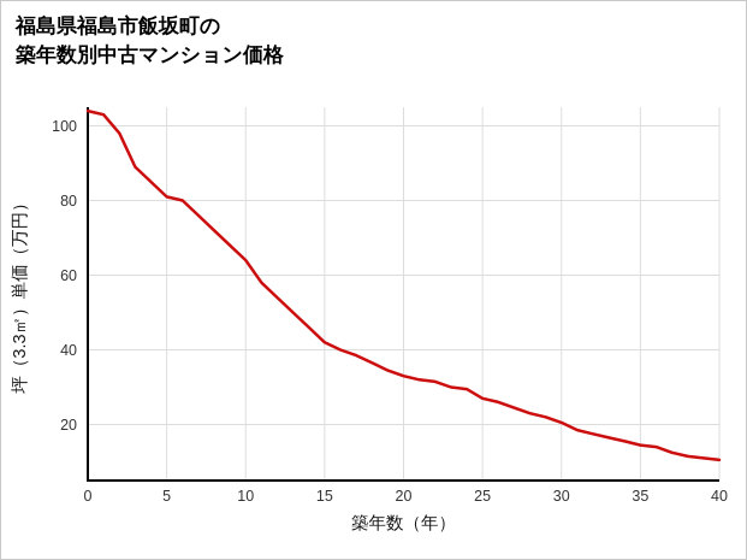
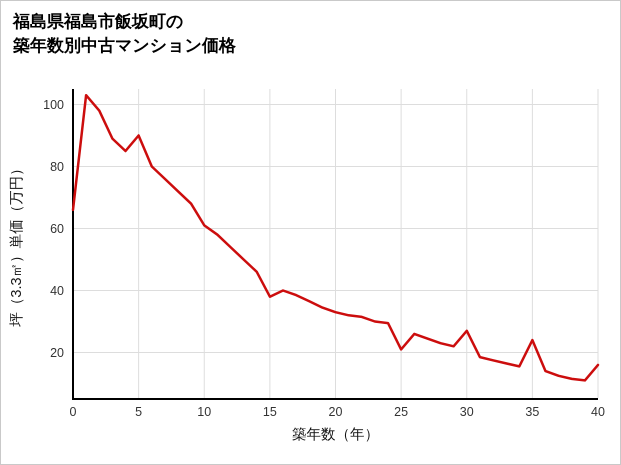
0: 104 -> 66
5: 81 -> 90
10: 64 -> 61
15: 42 -> 38
25: 27 -> 21
30: 20 -> 27
35: 14 -> 24
40: 10 -> 16
